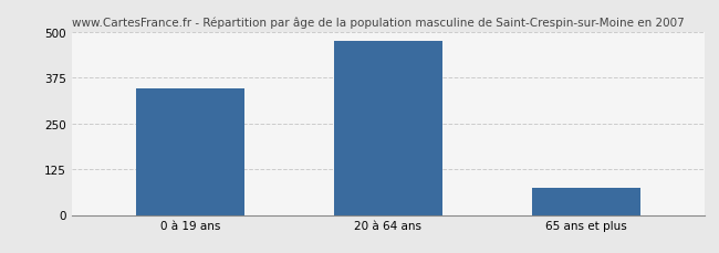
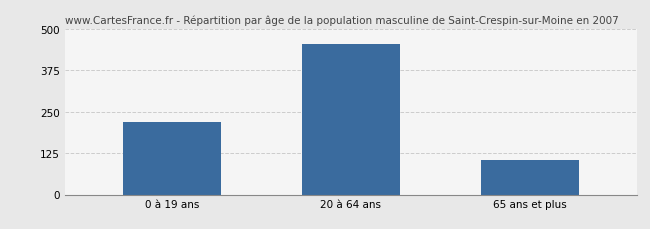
0 à 19 ans: 345 -> 220
20 à 64 ans: 475 -> 455
65 ans et plus: 75 -> 105
